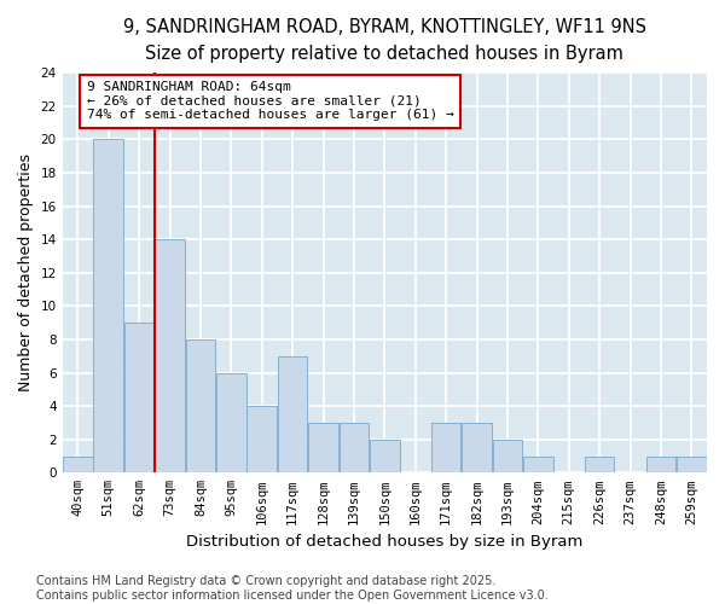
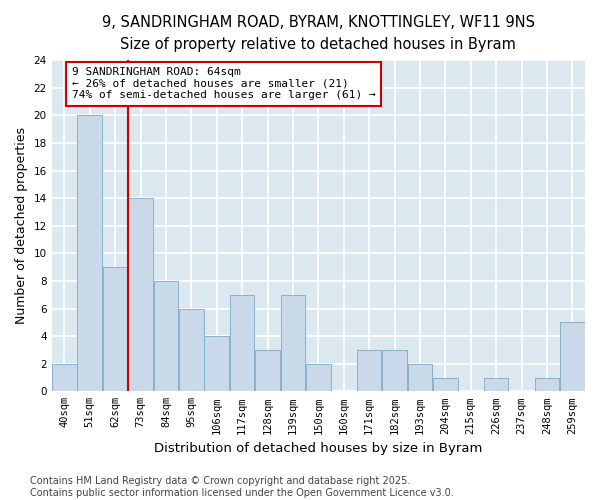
40sqm: 1 -> 2
139sqm: 3 -> 7
259sqm: 1 -> 5
